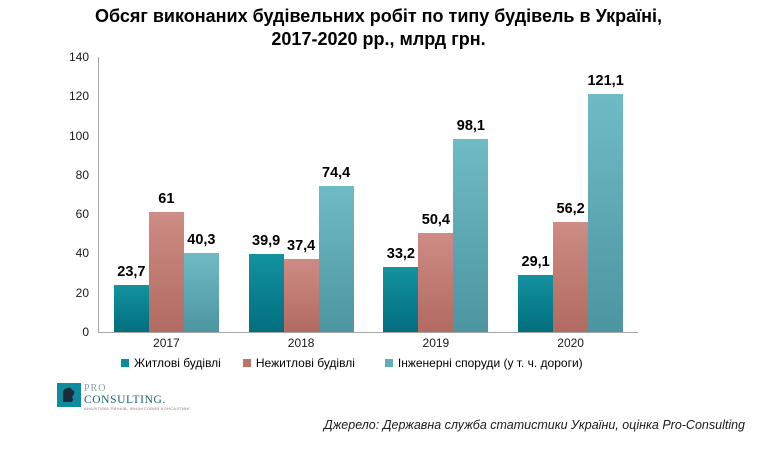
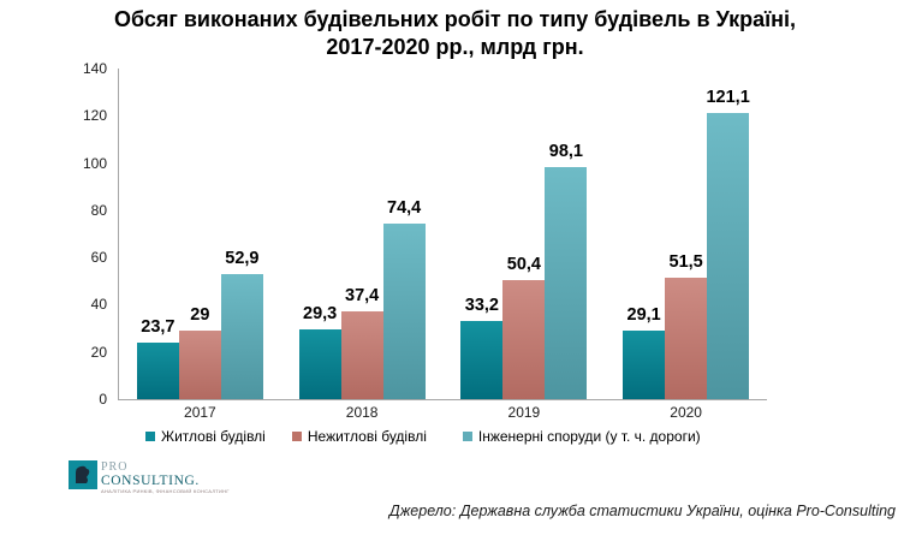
Нежитлові будівлі/2017: 61 -> 29
Інженерні споруди (у т. ч. дороги)/2017: 40,3 -> 52,9
Житлові будівлі/2018: 39,9 -> 29,3
Нежитлові будівлі/2020: 56,2 -> 51,5
